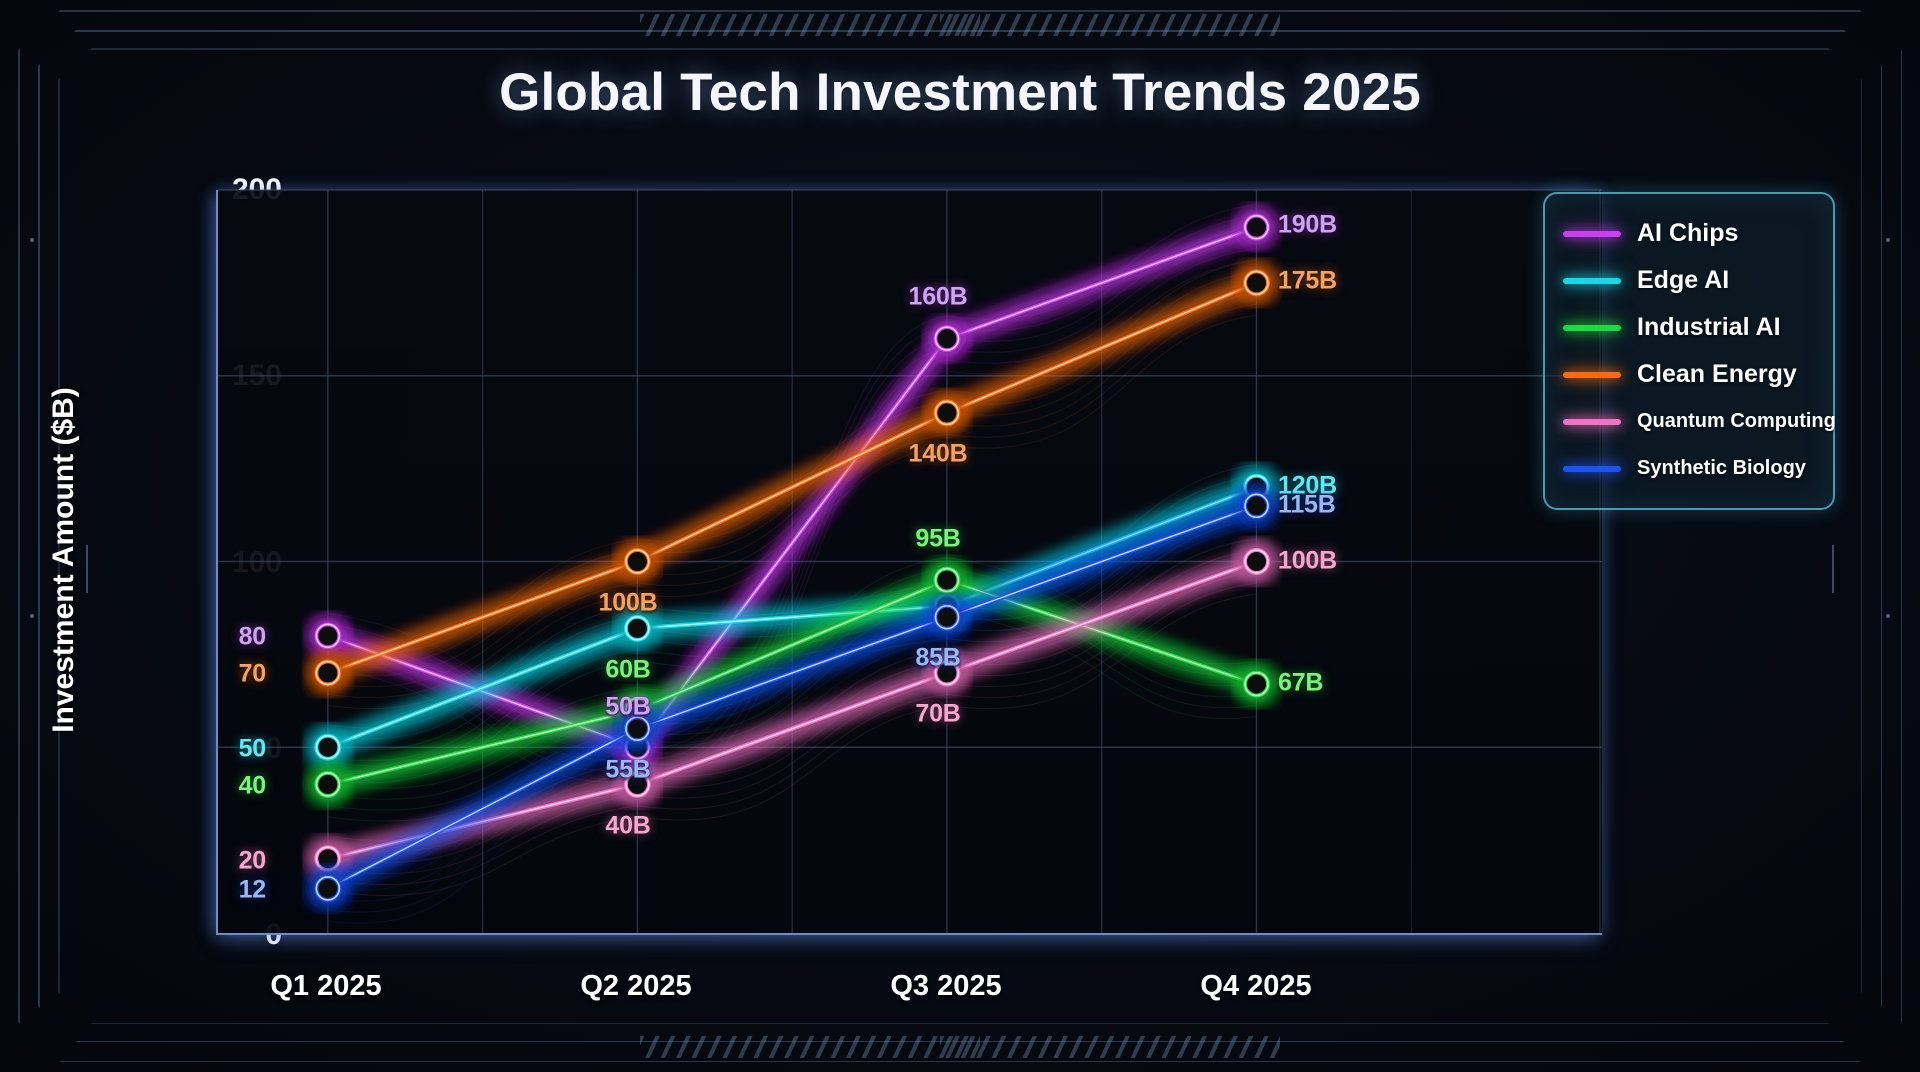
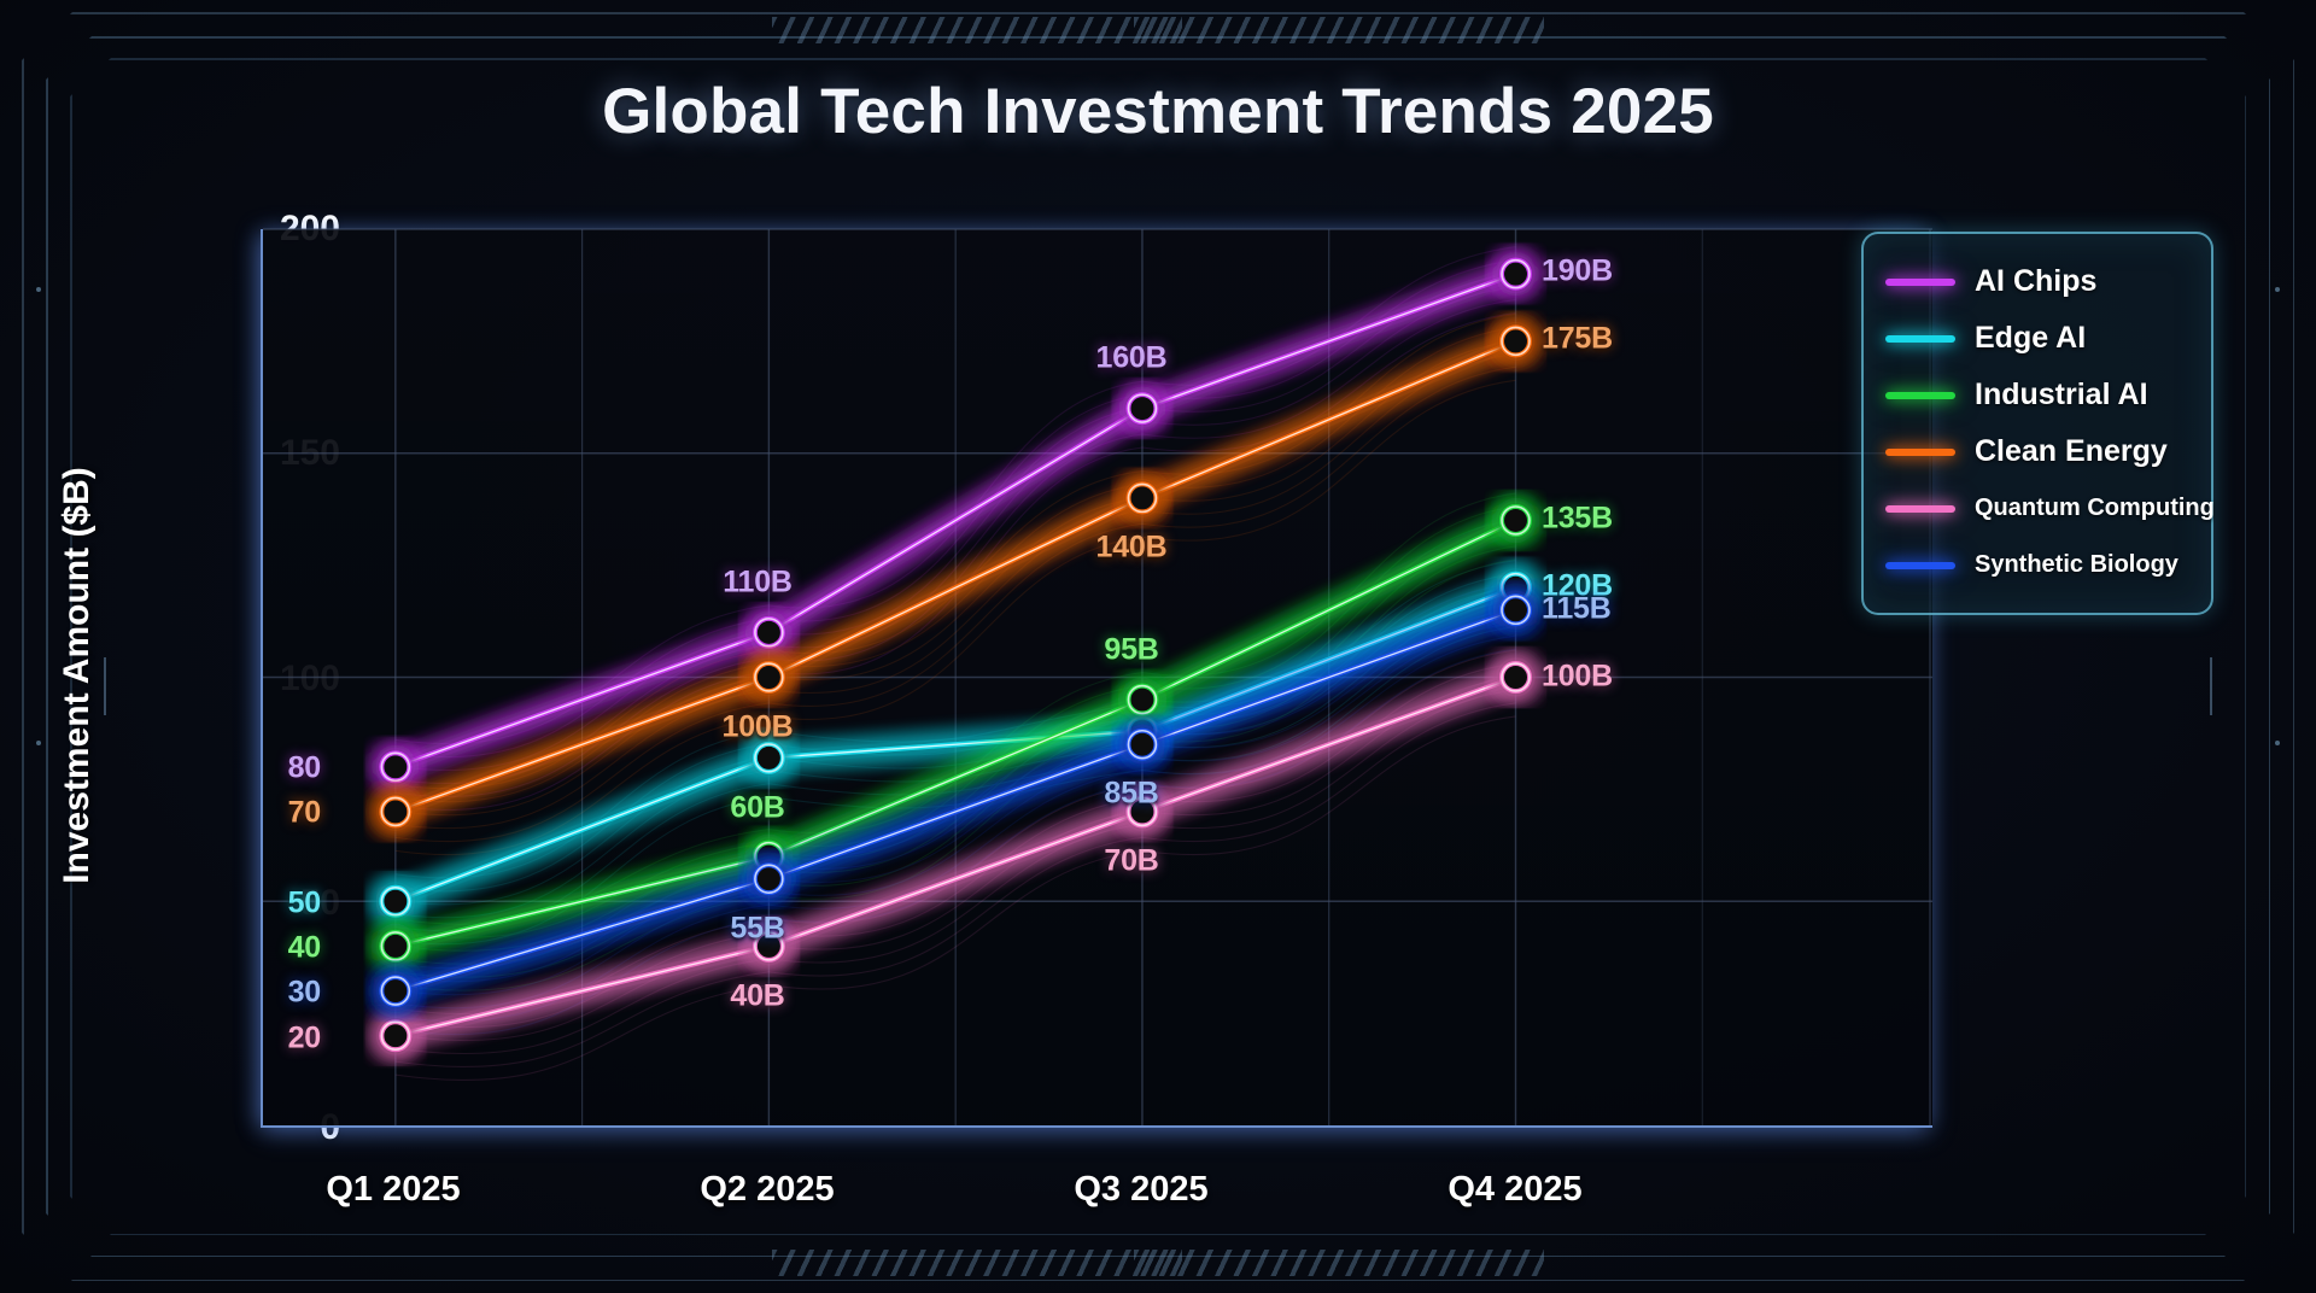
Synthetic Biology/Q1 2025: 12 -> 30
AI Chips/Q2 2025: 50B -> 110B
Industrial AI/Q4 2025: 67B -> 135B
